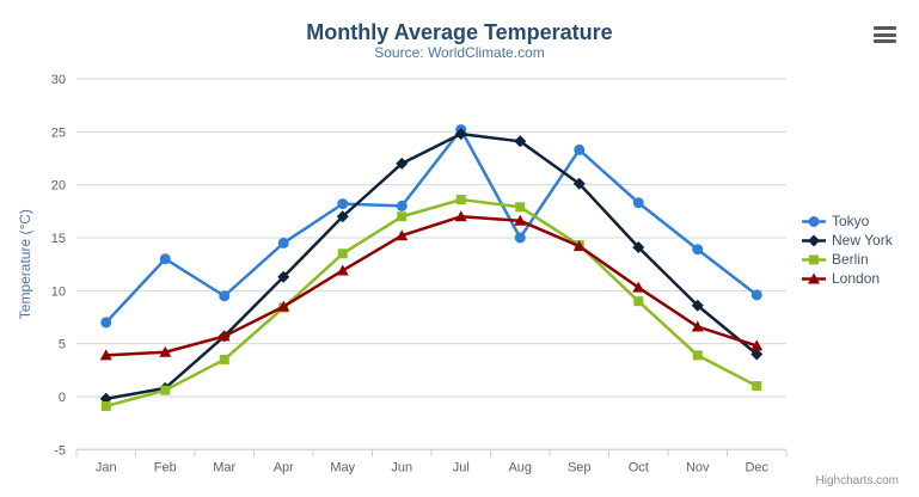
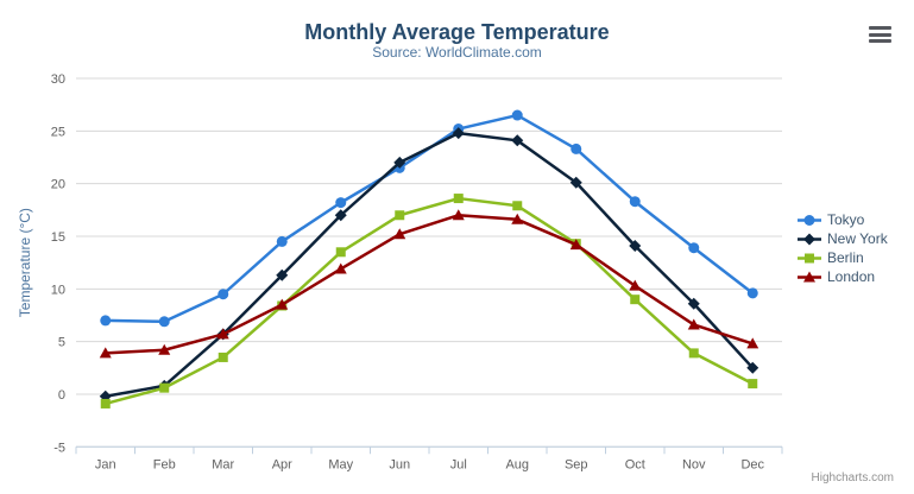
Tokyo/Feb: 13 -> 7
Tokyo/Jun: 18 -> 22
Tokyo/Aug: 15 -> 26
New York/Dec: 4 -> 2
